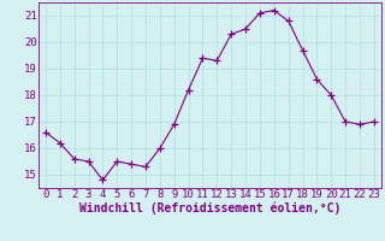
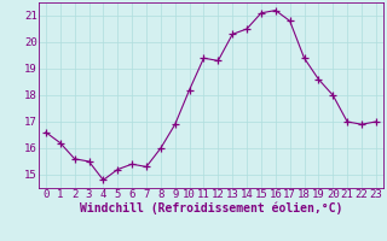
5: 15.5 -> 15.2
18: 19.7 -> 19.4
